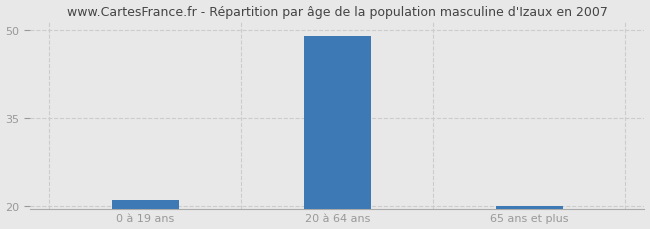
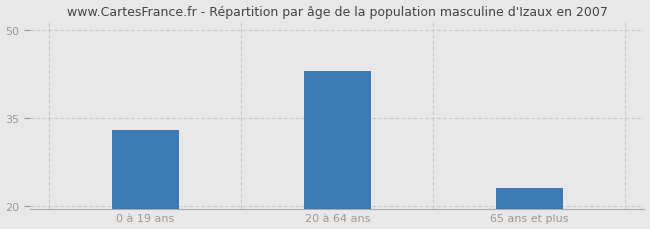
0 à 19 ans: 21 -> 33
20 à 64 ans: 49 -> 43
65 ans et plus: 20 -> 23
